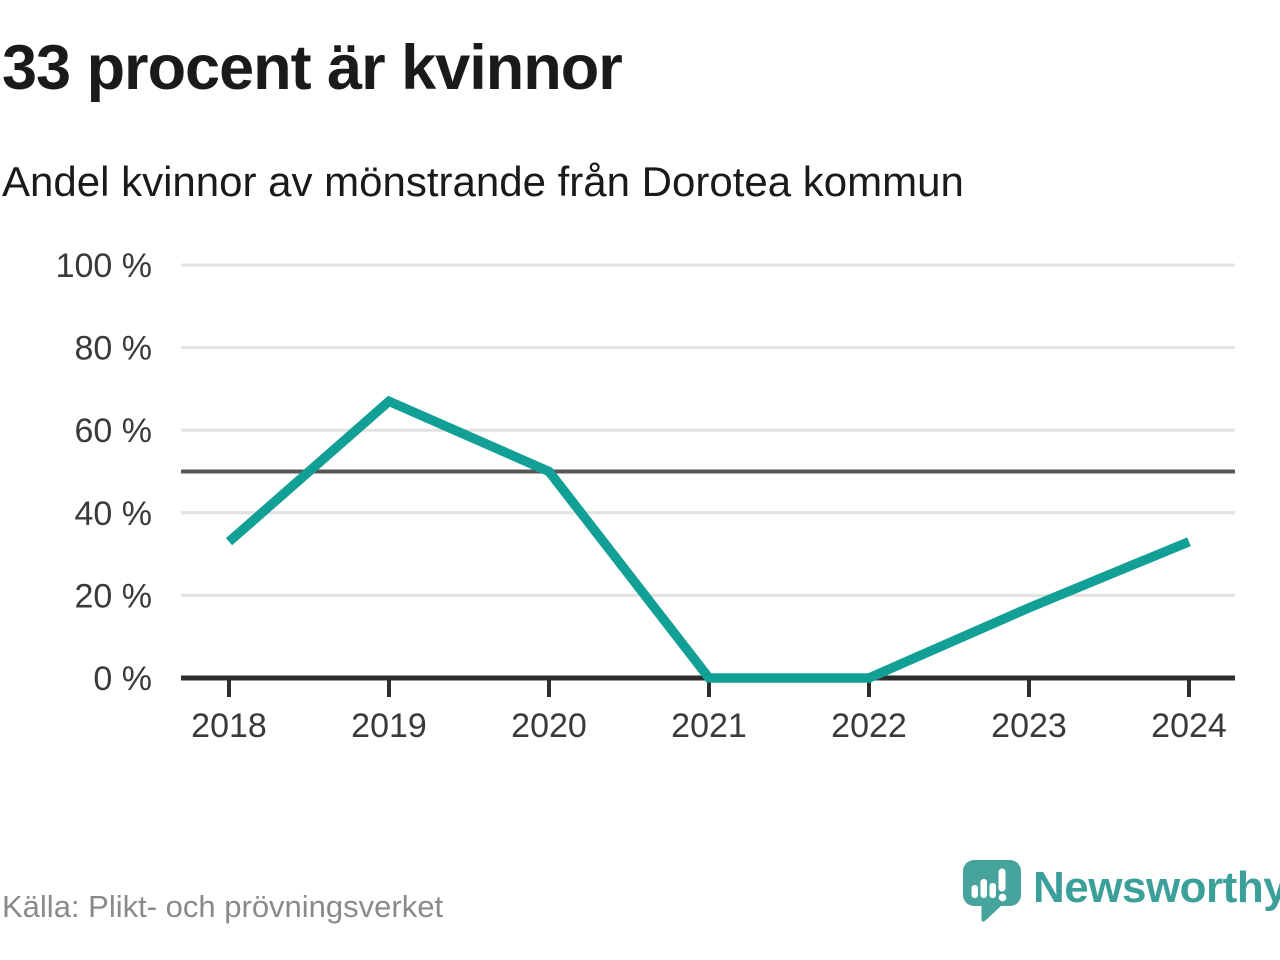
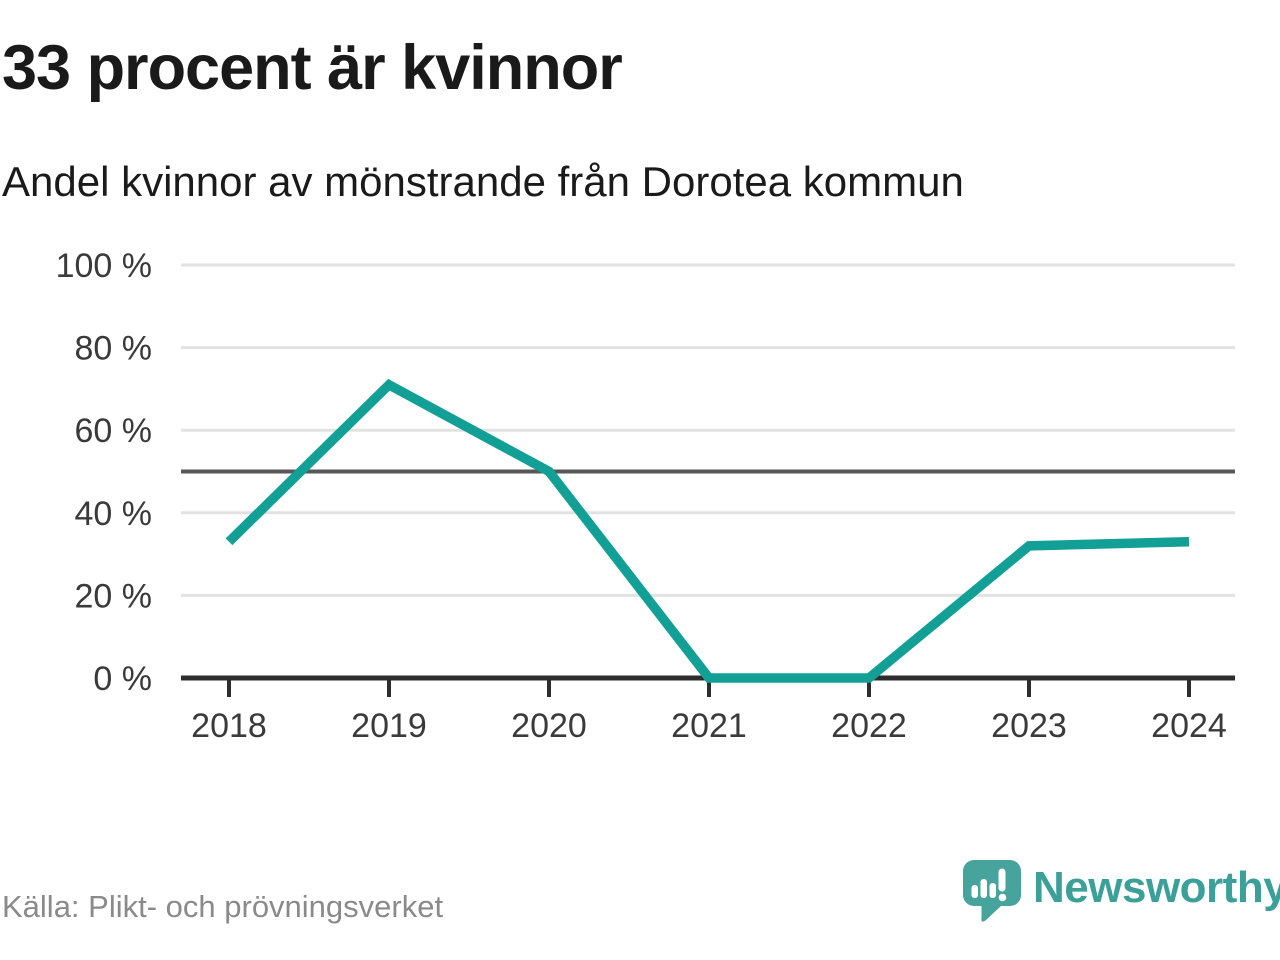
2019: 67% -> 71%
2023: 17% -> 32%
